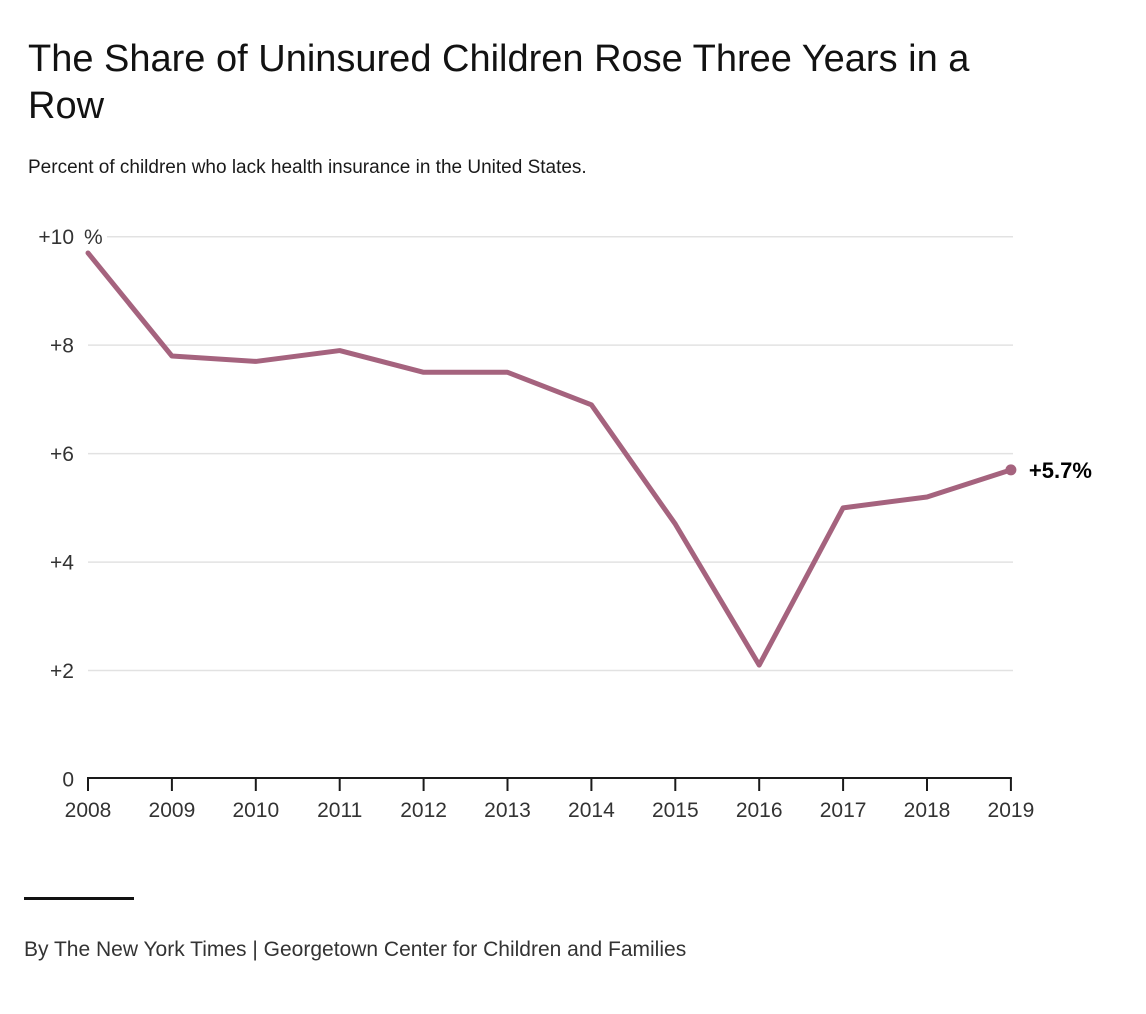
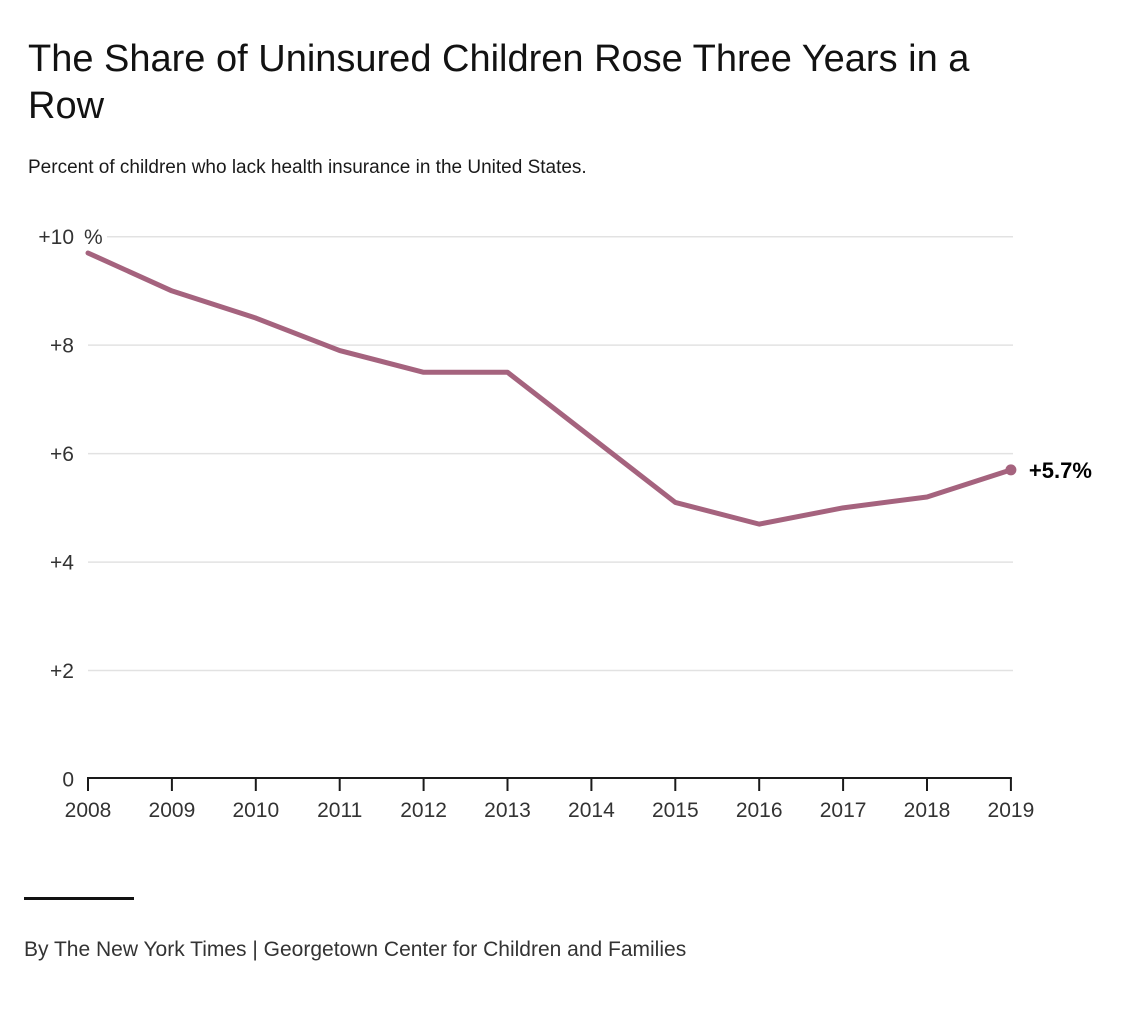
2009: 7.8 -> 9.0
2010: 7.7 -> 8.5
2014: 6.9 -> 6.3
2015: 4.7 -> 5.1
2016: 2.1 -> 4.7
